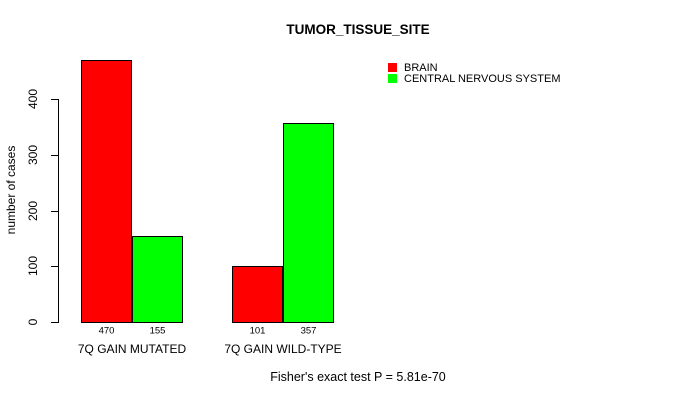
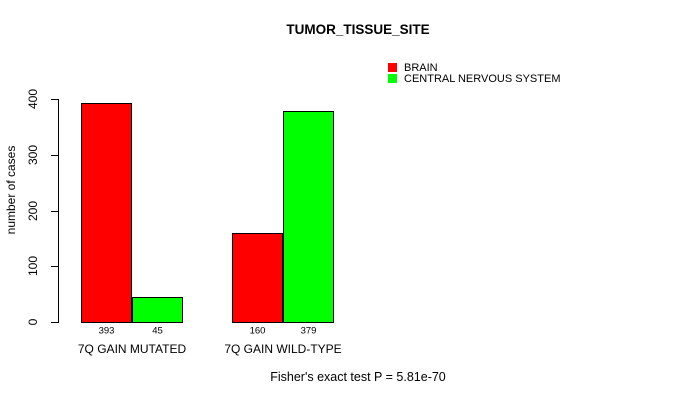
BRAIN/7Q GAIN MUTATED: 470 -> 393
CENTRAL NERVOUS SYSTEM/7Q GAIN MUTATED: 155 -> 45
BRAIN/7Q GAIN WILD-TYPE: 101 -> 160
CENTRAL NERVOUS SYSTEM/7Q GAIN WILD-TYPE: 357 -> 379
